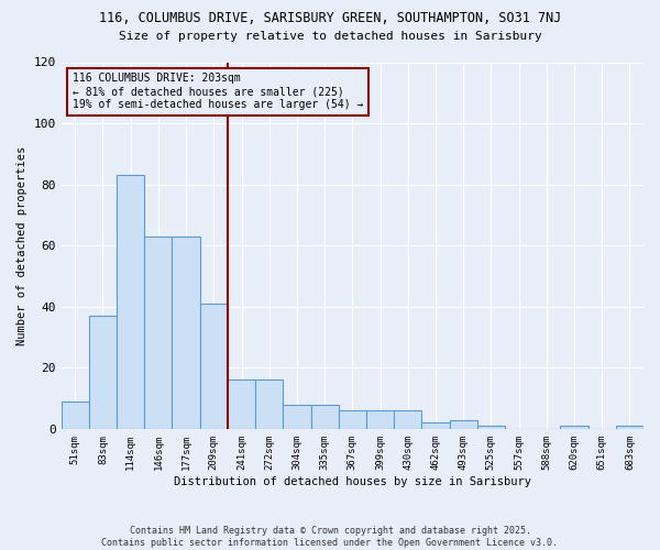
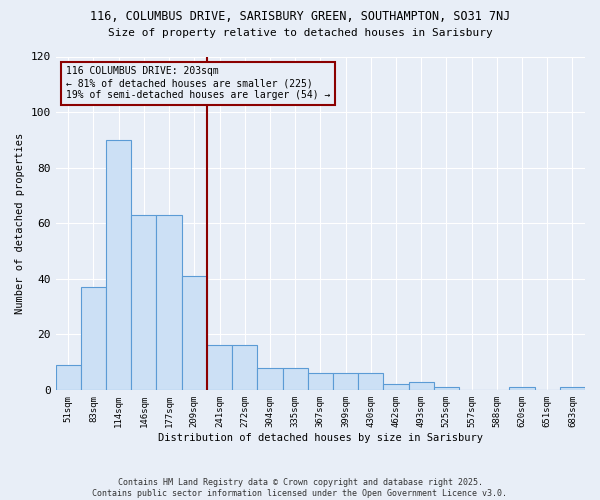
114sqm: 83 -> 90
